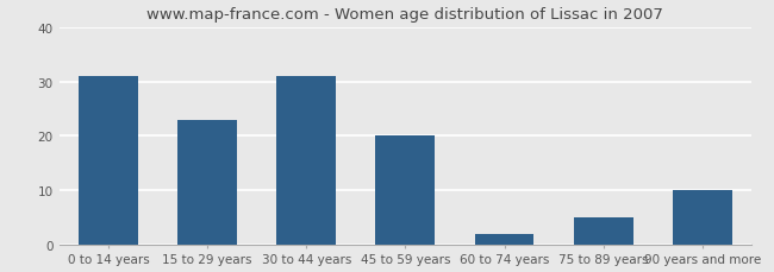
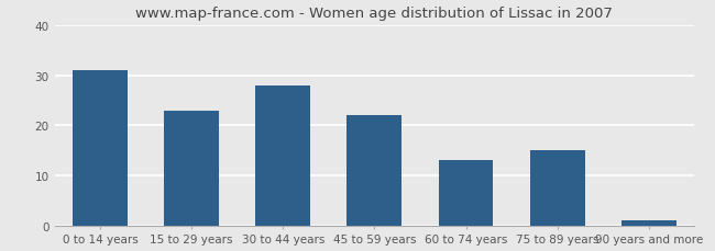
30 to 44 years: 31 -> 28
45 to 59 years: 20 -> 22
60 to 74 years: 2 -> 13
75 to 89 years: 5 -> 15
90 years and more: 10 -> 1
